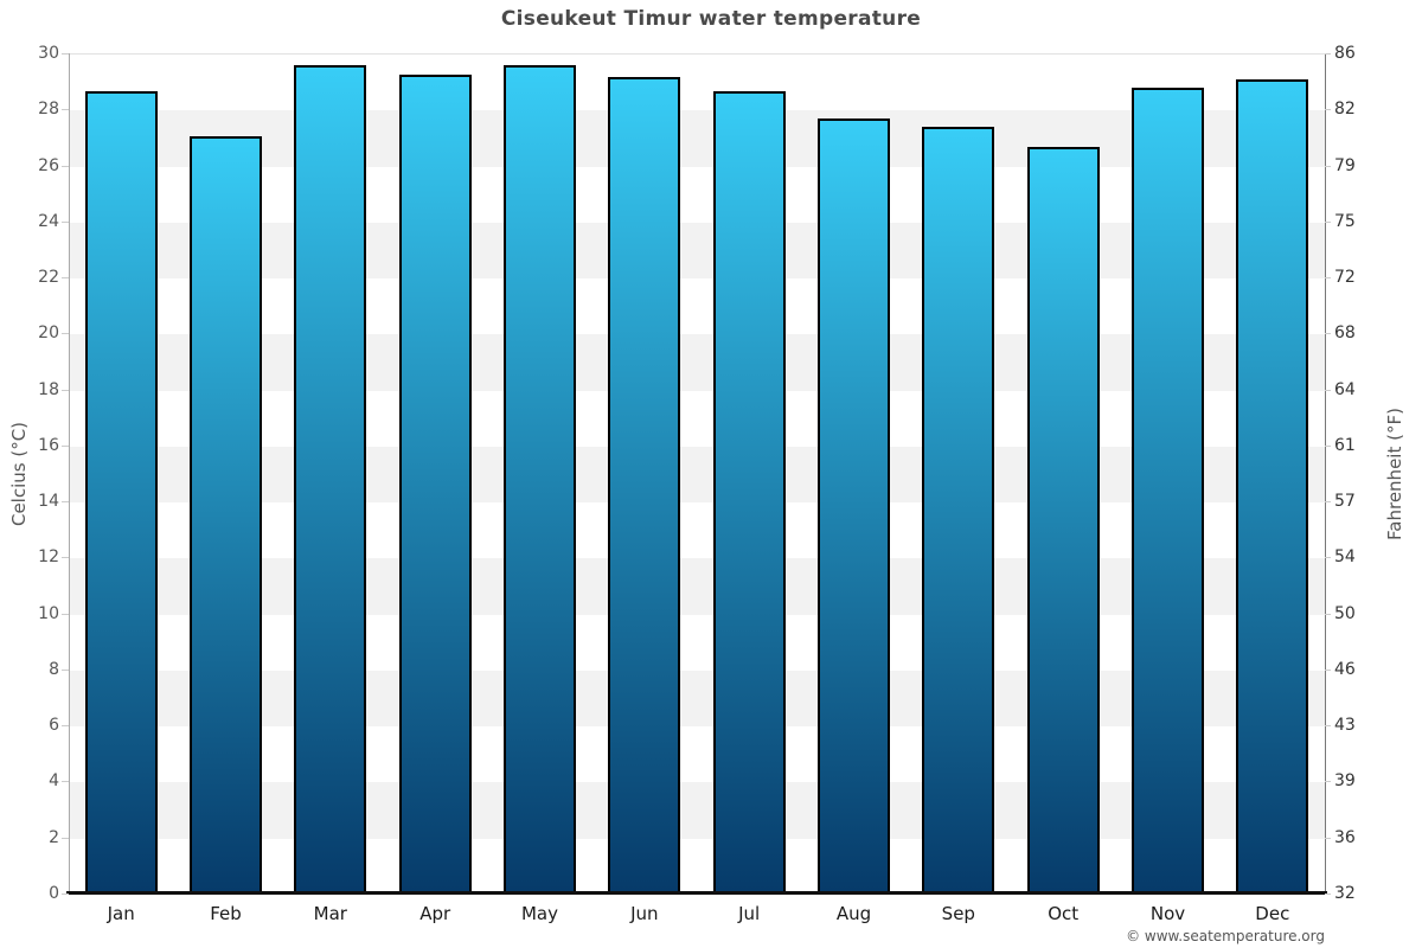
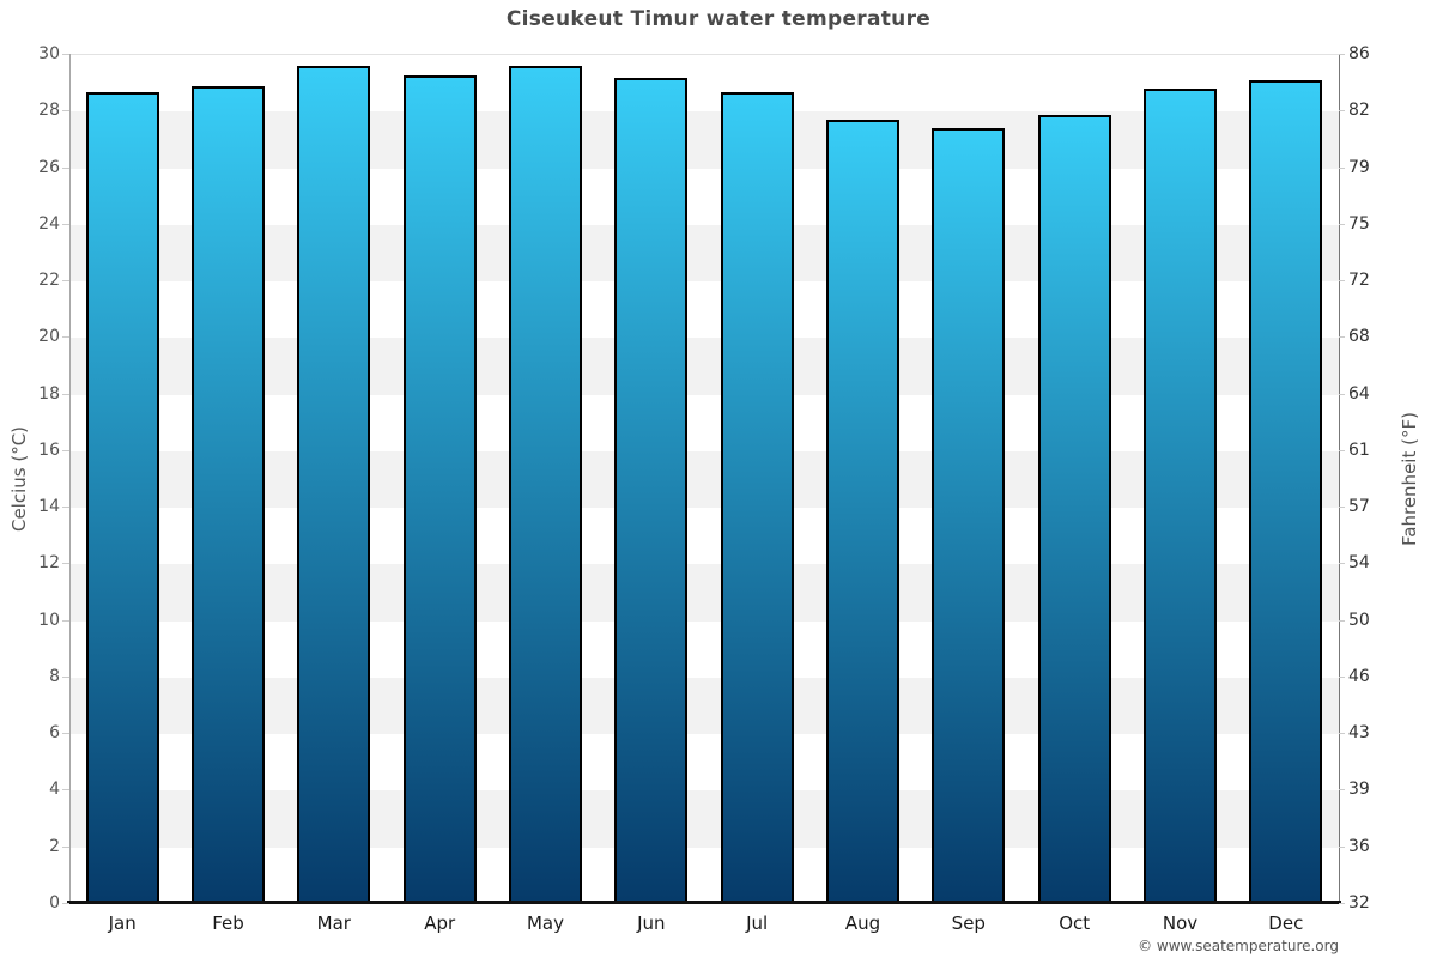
Feb: 27.1 -> 28.9
Oct: 26.7 -> 27.9
